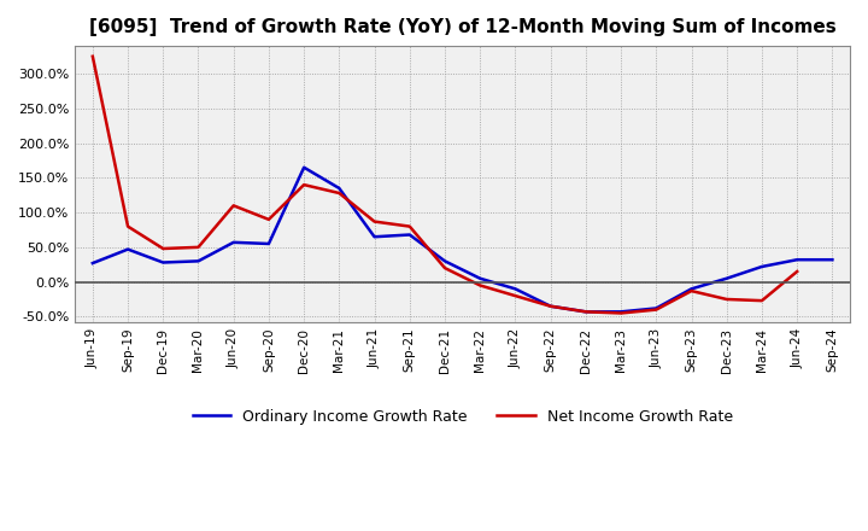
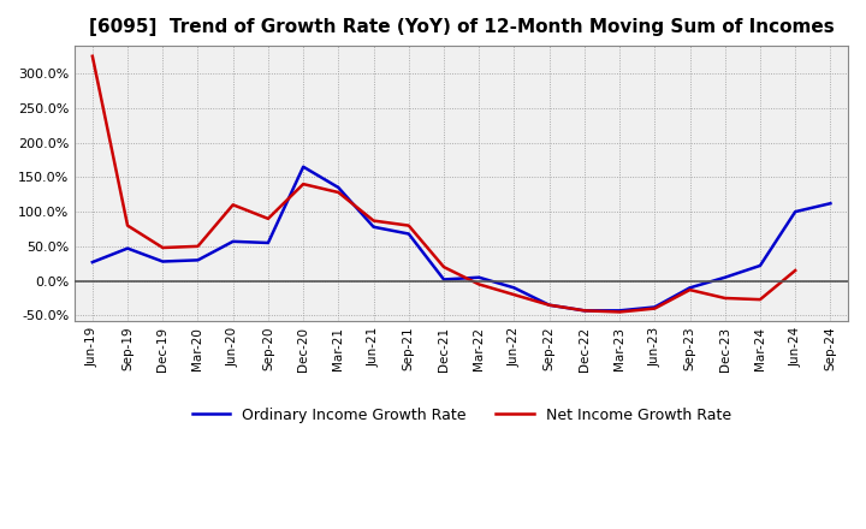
Ordinary Income Growth Rate/Jun-21: 65% -> 78%
Ordinary Income Growth Rate/Dec-21: 30% -> 2%
Ordinary Income Growth Rate/Jun-24: 32% -> 100%
Ordinary Income Growth Rate/Sep-24: 32% -> 112%
